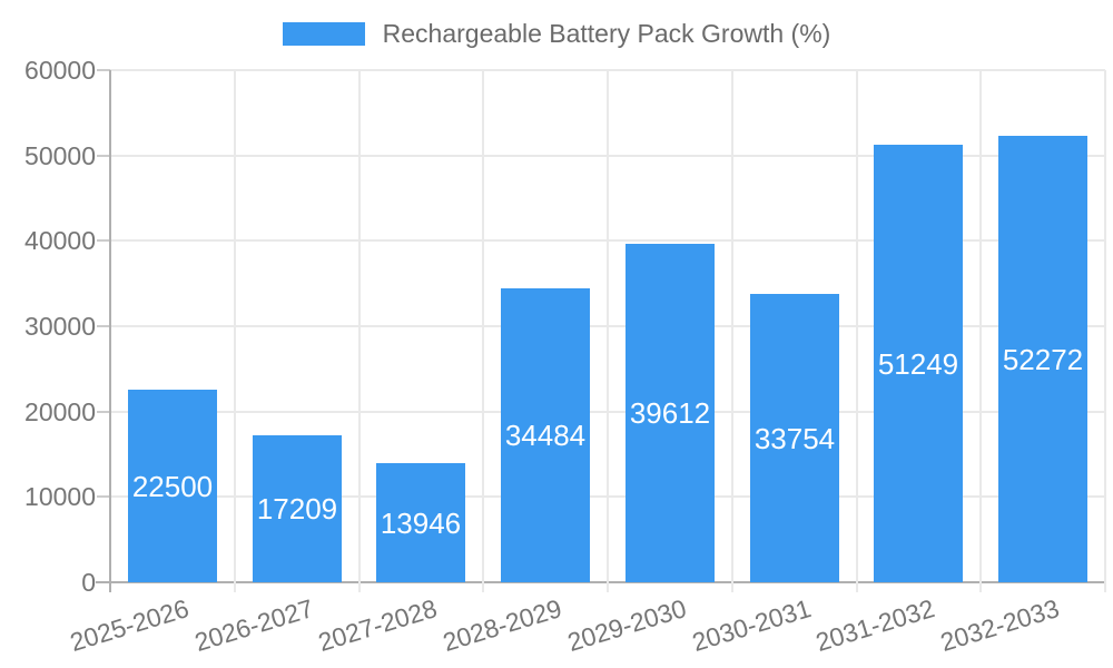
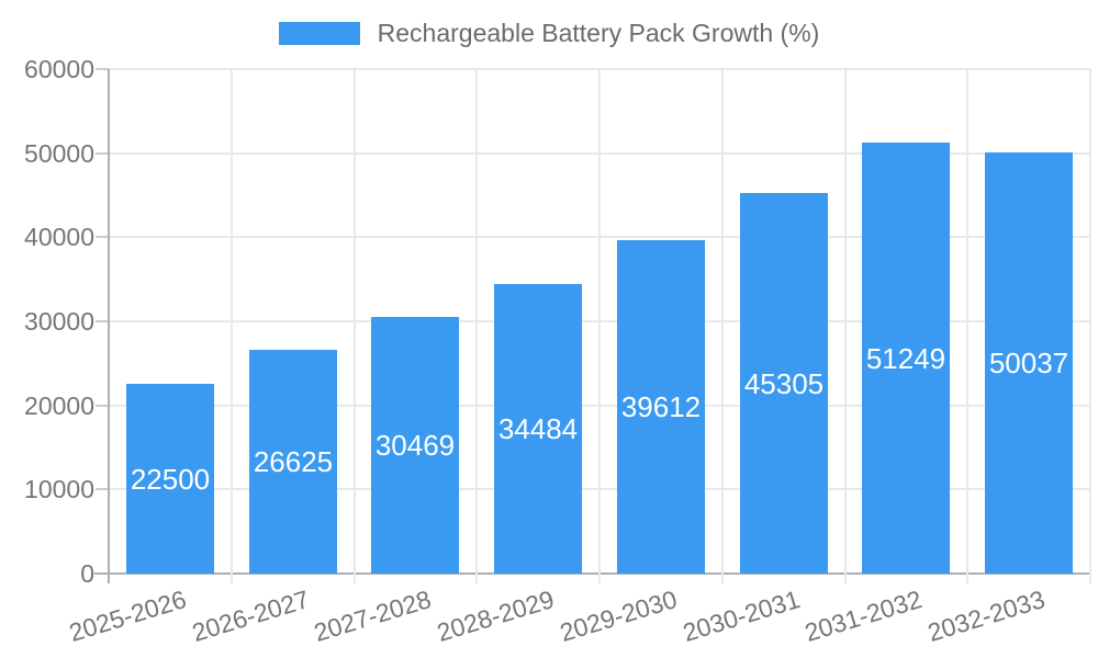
2026-2027: 17209 -> 26625
2027-2028: 13946 -> 30469
2030-2031: 33754 -> 45305
2032-2033: 52272 -> 50037
